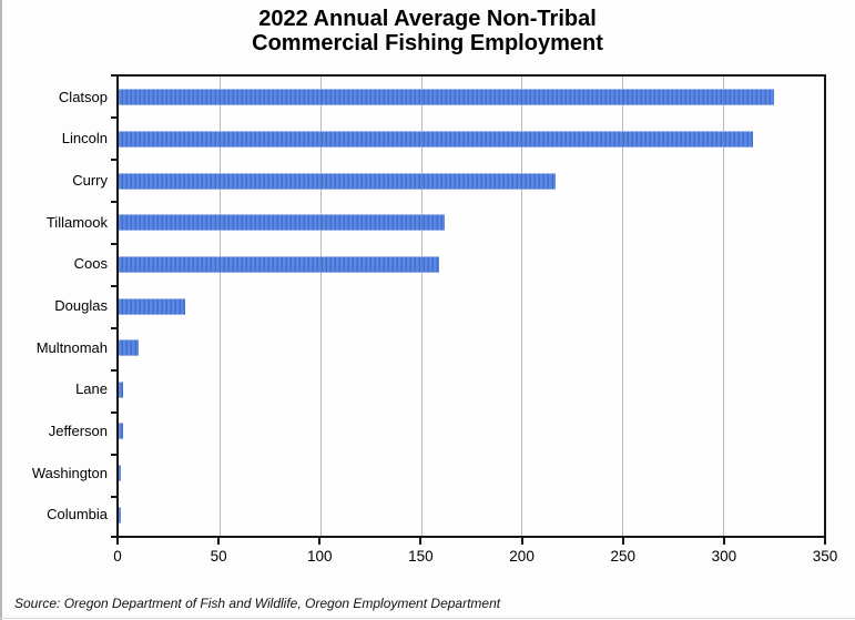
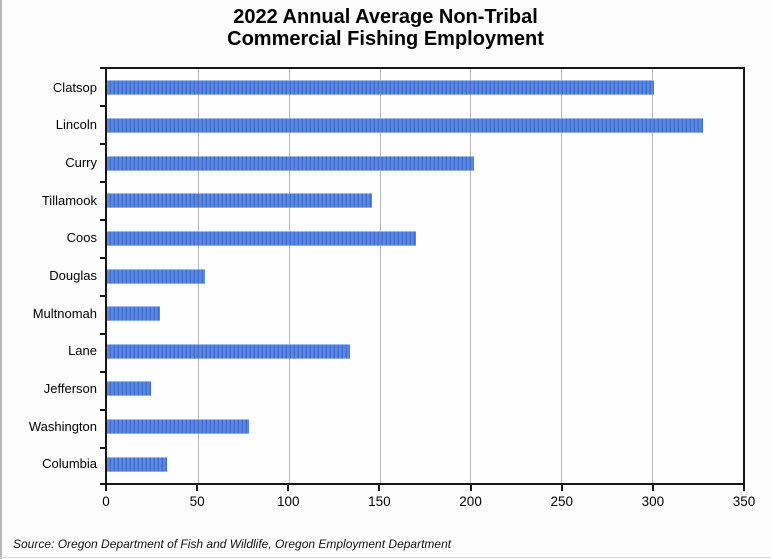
Clatsop: 325 -> 301
Lincoln: 315 -> 328
Curry: 217 -> 202
Tillamook: 162 -> 146
Coos: 159 -> 170
Douglas: 33 -> 54
Multnomah: 10 -> 29
Lane: 2 -> 134
Jefferson: 2 -> 24
Washington: 1 -> 78
Columbia: 1 -> 33
